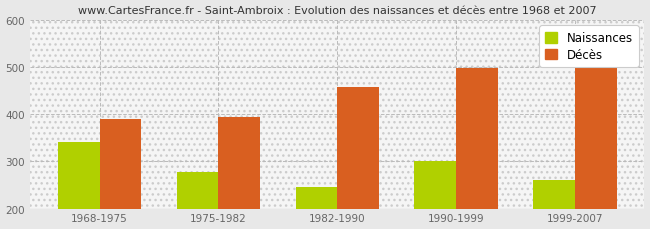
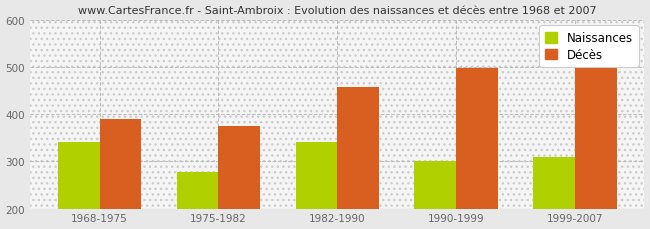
Décès/1975-1982: 393 -> 375
Naissances/1982-1990: 245 -> 340
Naissances/1999-2007: 260 -> 310
